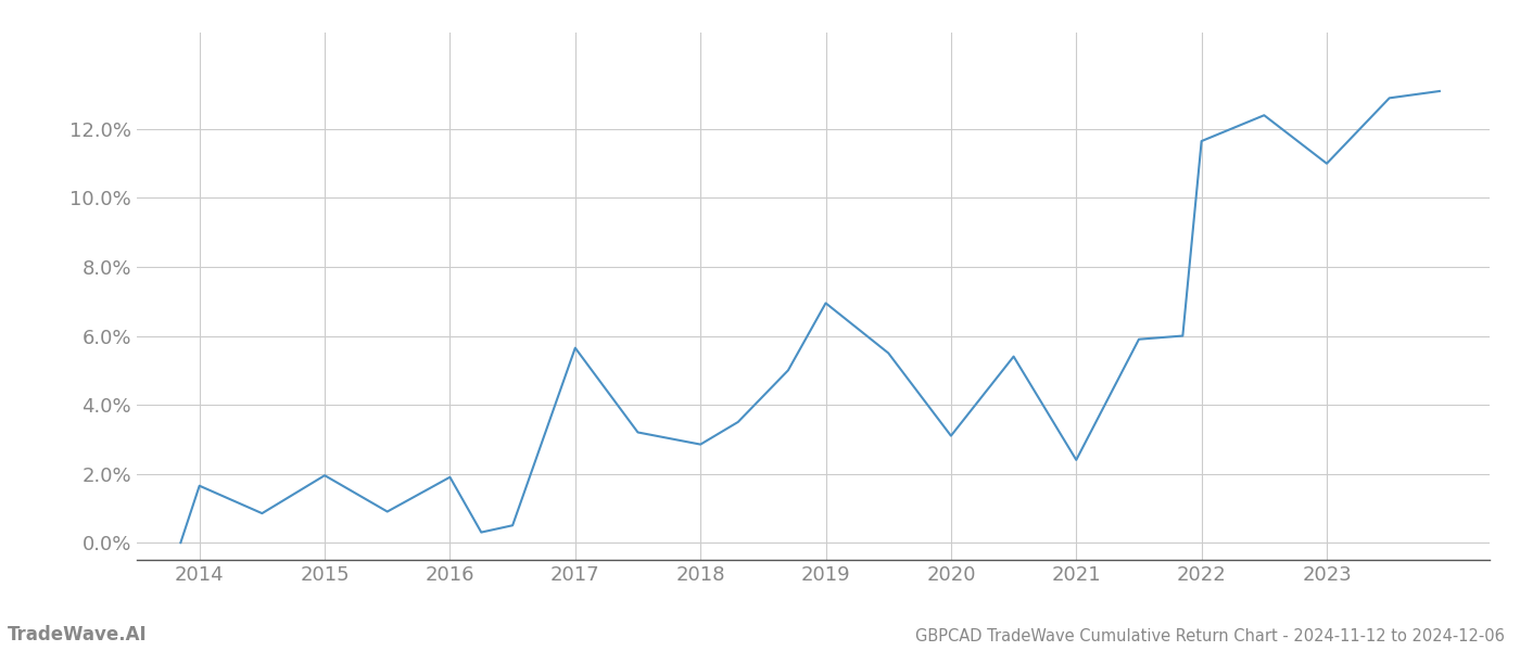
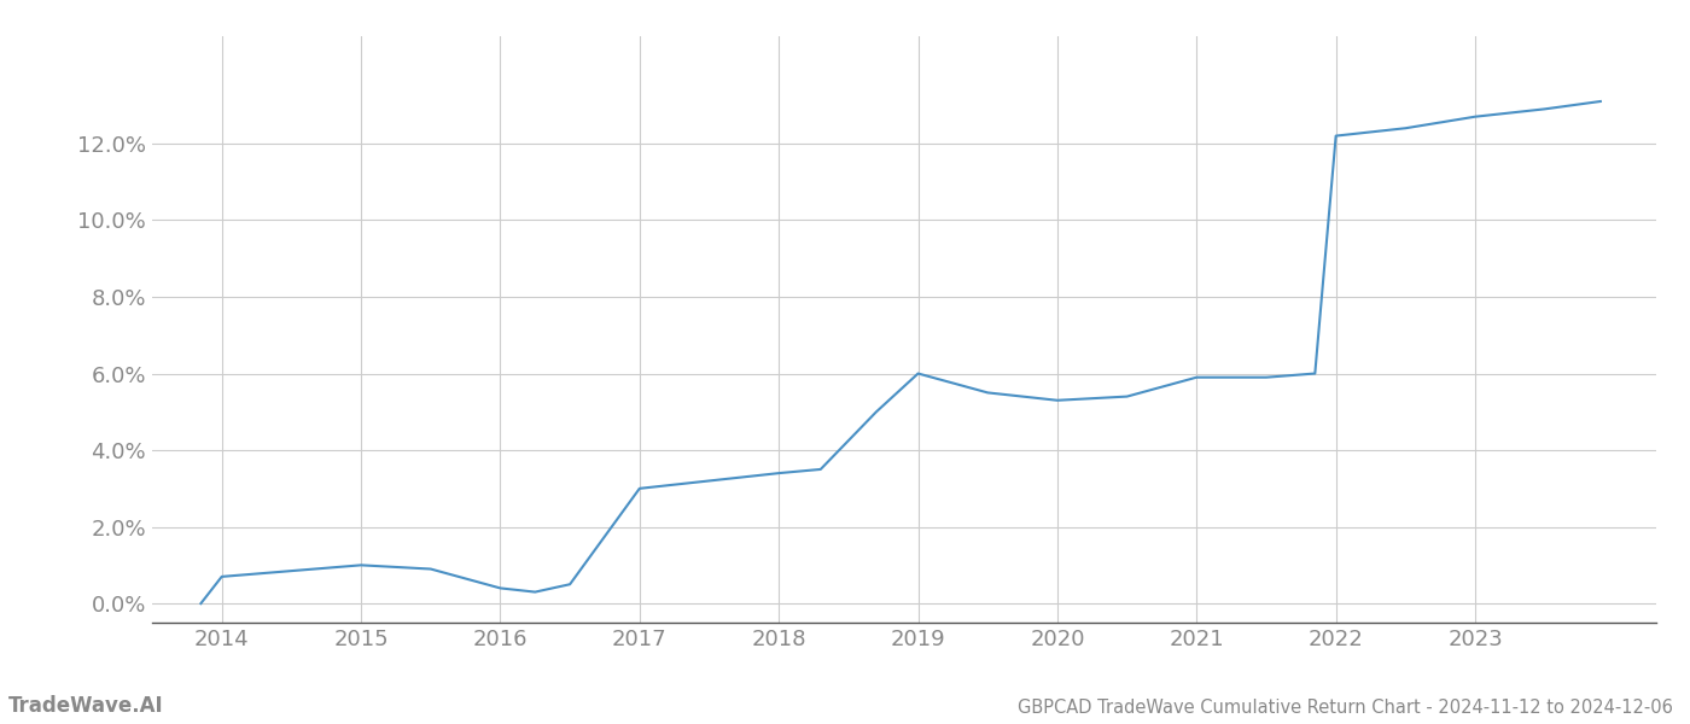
2014: 1.65% -> 0.70%
2015: 1.95% -> 1.00%
2016: 1.90% -> 0.40%
2017: 5.65% -> 3.00%
2018: 2.85% -> 3.40%
2019: 6.95% -> 6.00%
2020: 3.10% -> 5.30%
2021: 2.40% -> 5.90%
2022: 11.65% -> 12.20%
2023: 11.00% -> 12.70%
